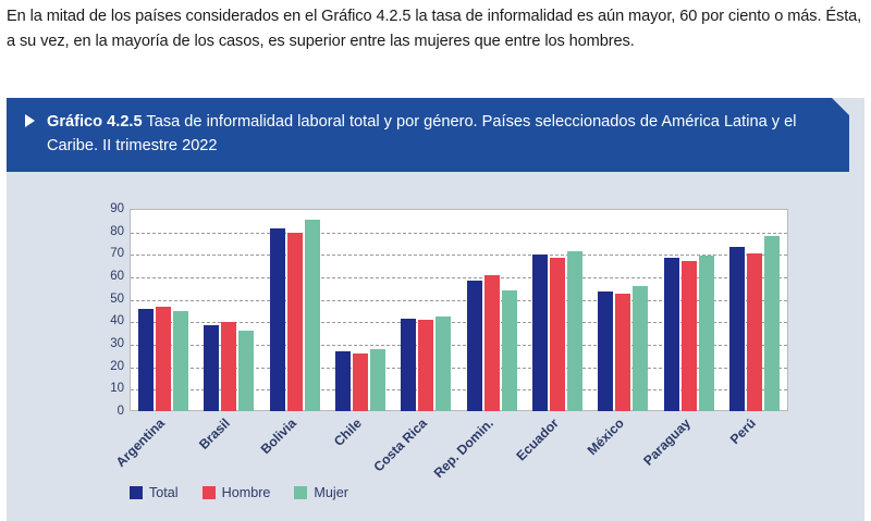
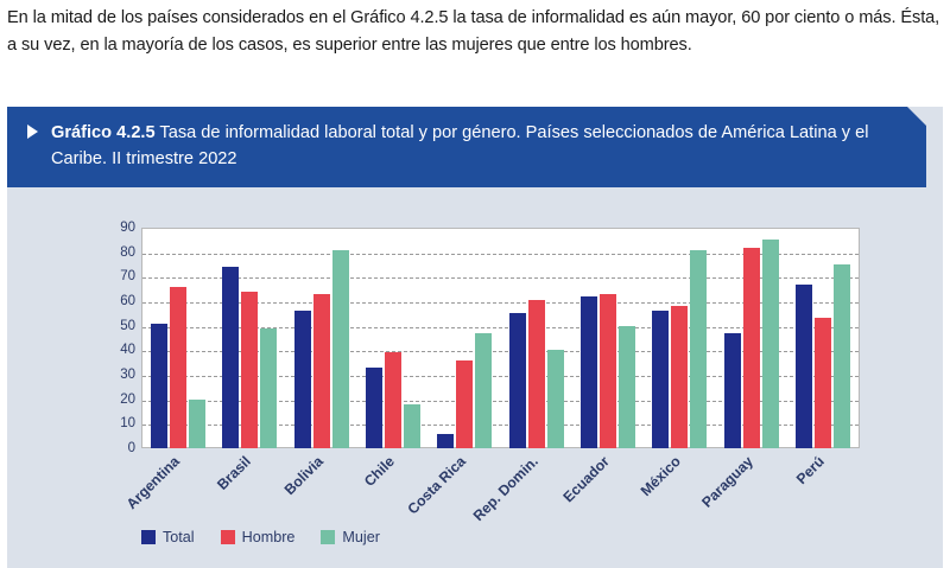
Total/Argentina: 46 -> 51
Hombre/Argentina: 46 -> 66
Mujer/Argentina: 44 -> 20
Total/Brasil: 38 -> 74
Hombre/Brasil: 40 -> 64
Mujer/Brasil: 36 -> 49
Total/Bolivia: 82 -> 56
Hombre/Bolivia: 80 -> 63
Mujer/Bolivia: 85 -> 81
Total/Chile: 26 -> 33
Hombre/Chile: 26 -> 39
Mujer/Chile: 28 -> 18
Total/Costa Rica: 41 -> 6
Hombre/Costa Rica: 40 -> 36
Mujer/Costa Rica: 42 -> 47
Total/Rep. Domin.: 58 -> 55
Mujer/Rep. Domin.: 54 -> 40
Total/Ecuador: 70 -> 62
Hombre/Ecuador: 68 -> 63
Mujer/Ecuador: 71 -> 50
Total/México: 53 -> 56
Hombre/México: 52 -> 58
Mujer/México: 56 -> 81
Total/Paraguay: 68 -> 47
Hombre/Paraguay: 67 -> 82
Mujer/Paraguay: 69 -> 85
Total/Perú: 73 -> 67
Hombre/Perú: 70 -> 53
Mujer/Perú: 78 -> 75
